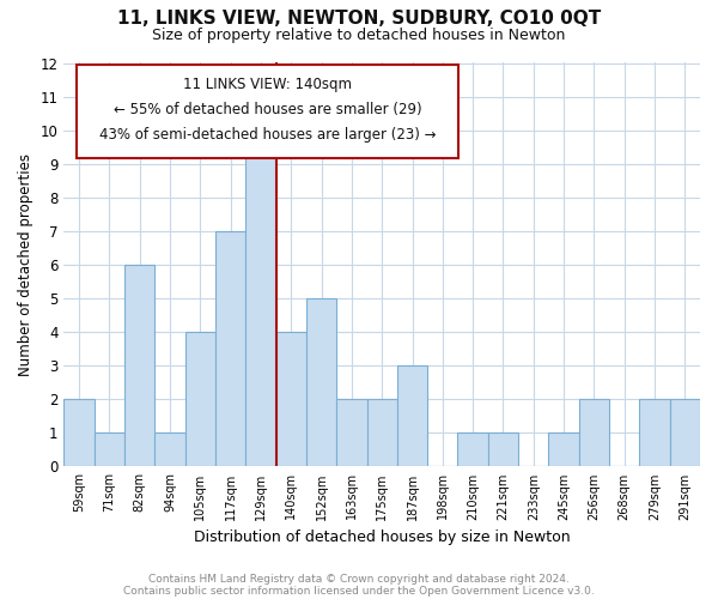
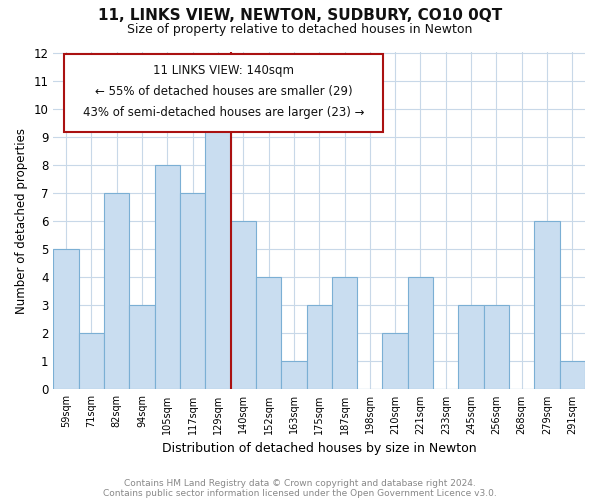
59sqm: 2 -> 5
71sqm: 1 -> 2
82sqm: 6 -> 7
94sqm: 1 -> 3
105sqm: 4 -> 8
140sqm: 4 -> 6
152sqm: 5 -> 4
163sqm: 2 -> 1
175sqm: 2 -> 3
187sqm: 3 -> 4
210sqm: 1 -> 2
221sqm: 1 -> 4
245sqm: 1 -> 3
256sqm: 2 -> 3
279sqm: 2 -> 6
291sqm: 2 -> 1
